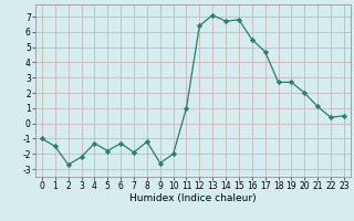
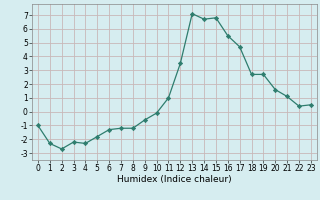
1: -1.5 -> -2.3
4: -1.3 -> -2.3
7: -1.9 -> -1.2
9: -2.6 -> -0.6
10: -2.0 -> -0.1
12: 6.4 -> 3.5
20: 2.0 -> 1.6
